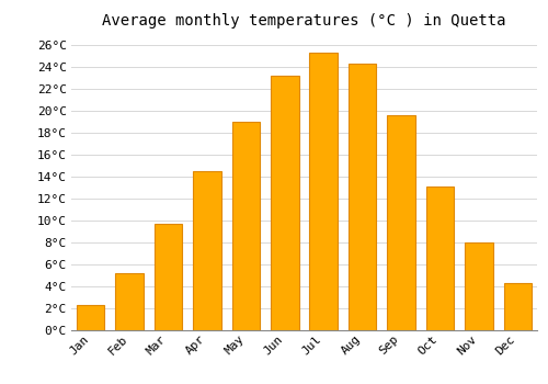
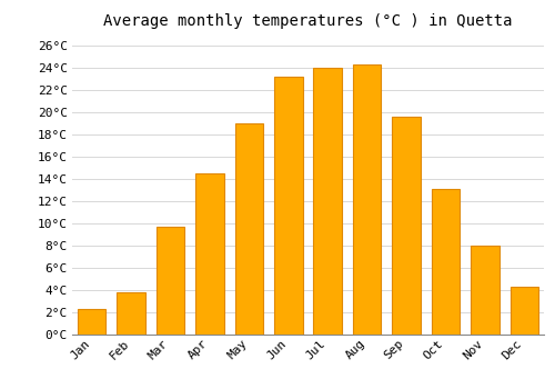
Feb: 5.2°C -> 3.8°C
Jul: 25.3°C -> 24.0°C
